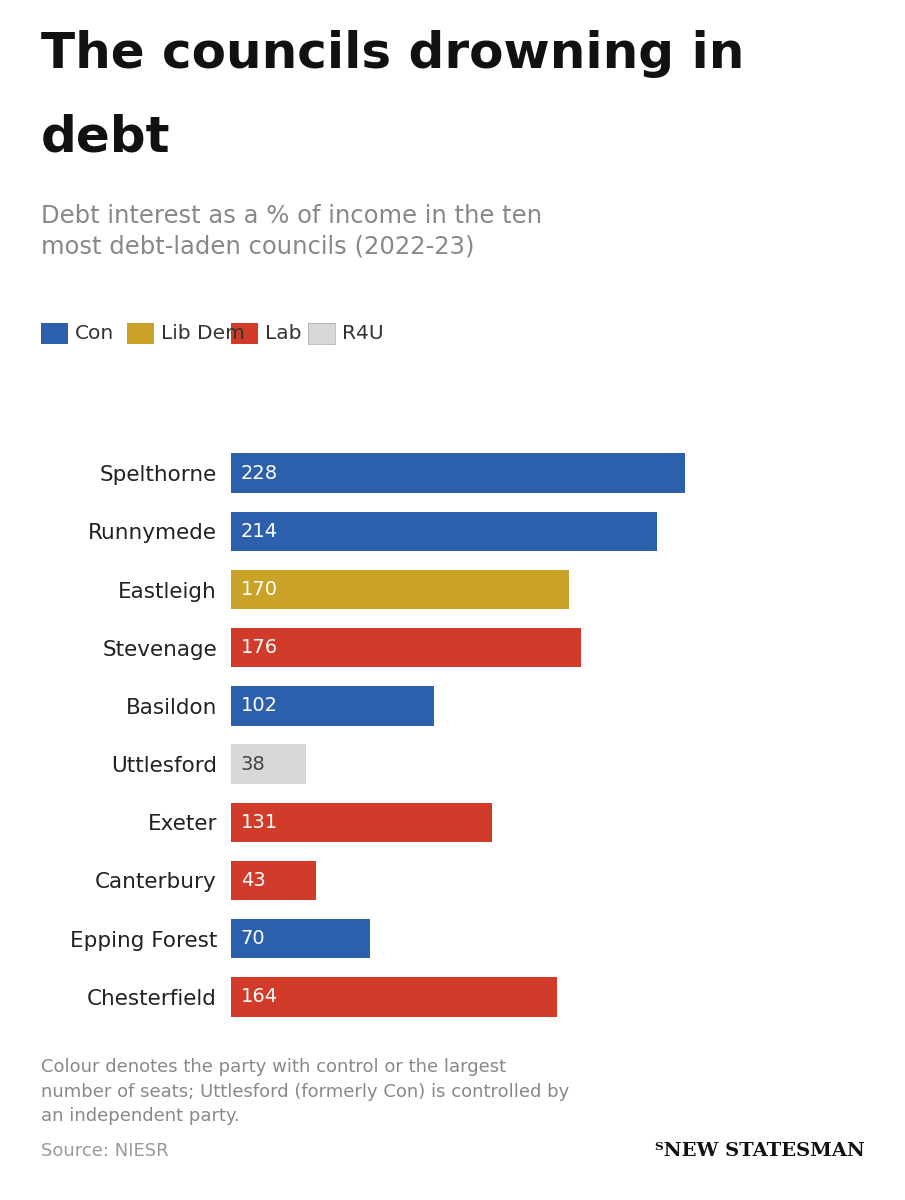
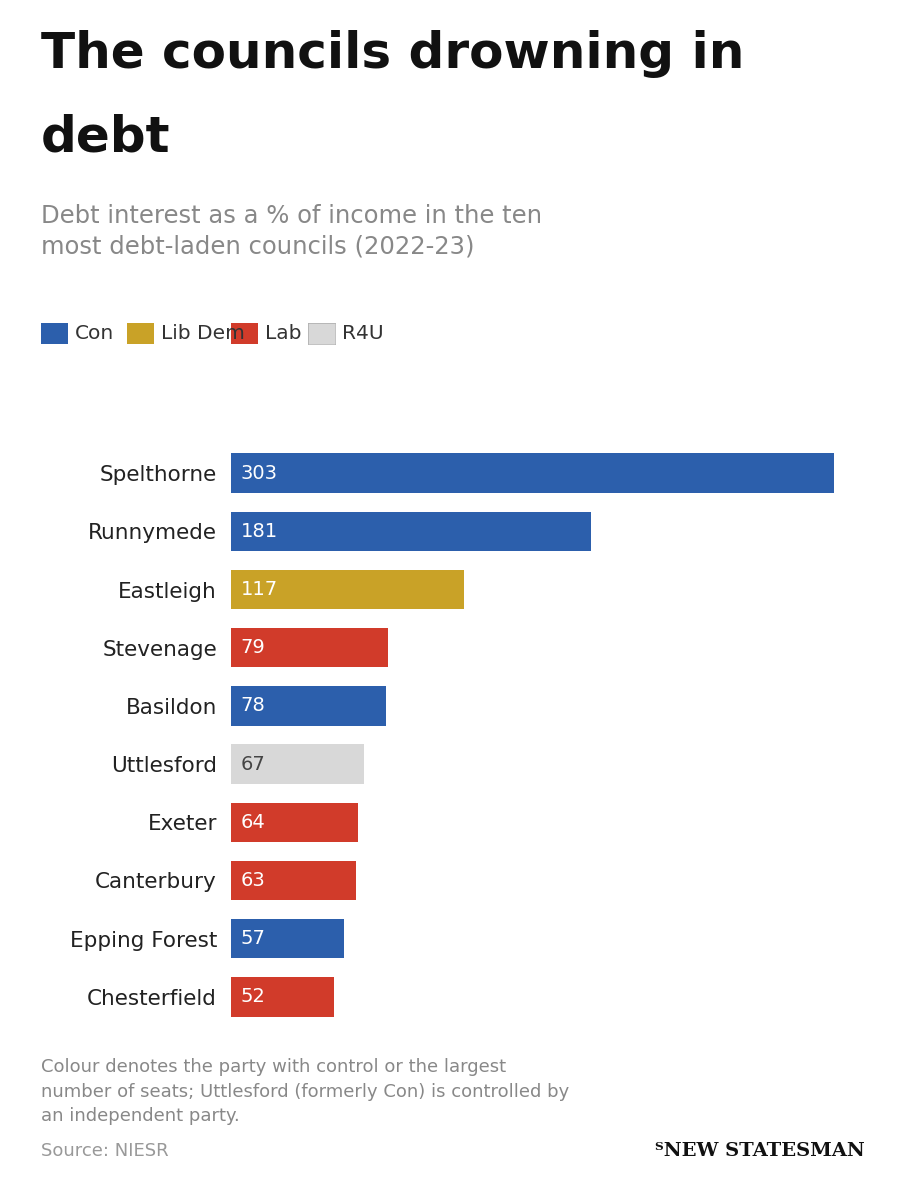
Spelthorne: 228 -> 303
Runnymede: 214 -> 181
Eastleigh: 170 -> 117
Stevenage: 176 -> 79
Basildon: 102 -> 78
Uttlesford: 38 -> 67
Exeter: 131 -> 64
Canterbury: 43 -> 63
Epping Forest: 70 -> 57
Chesterfield: 164 -> 52
